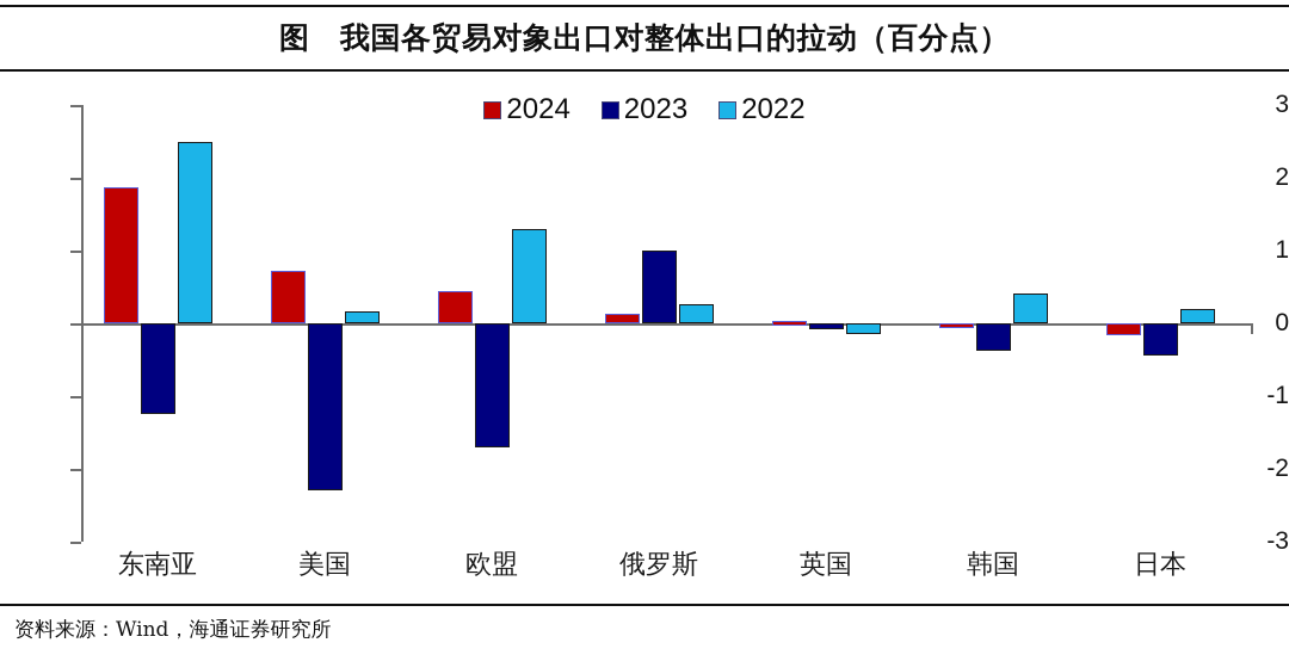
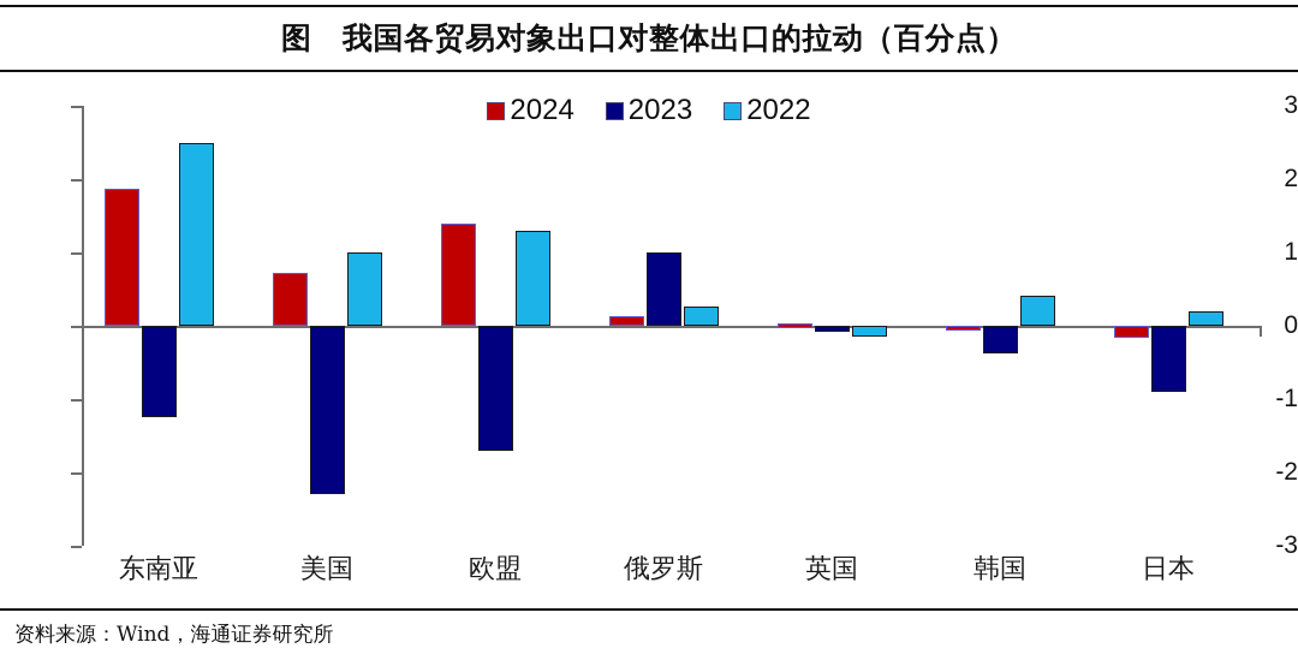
2022/美国: 0.2 -> 1.0
2024/欧盟: 0.5 -> 1.4
2023/日本: -0.5 -> -0.9
